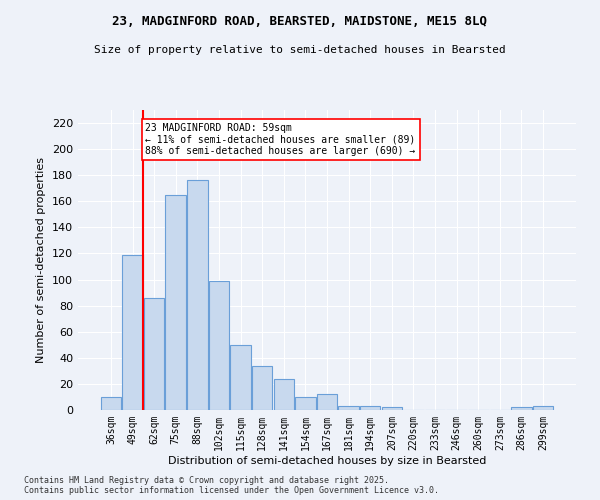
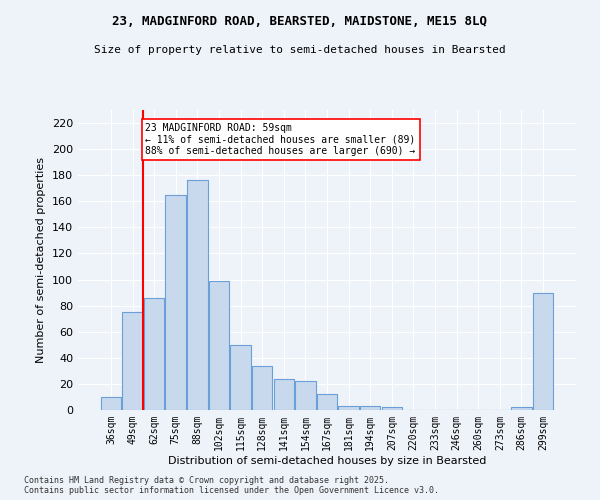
49sqm: 119 -> 75
154sqm: 10 -> 22
299sqm: 3 -> 90
